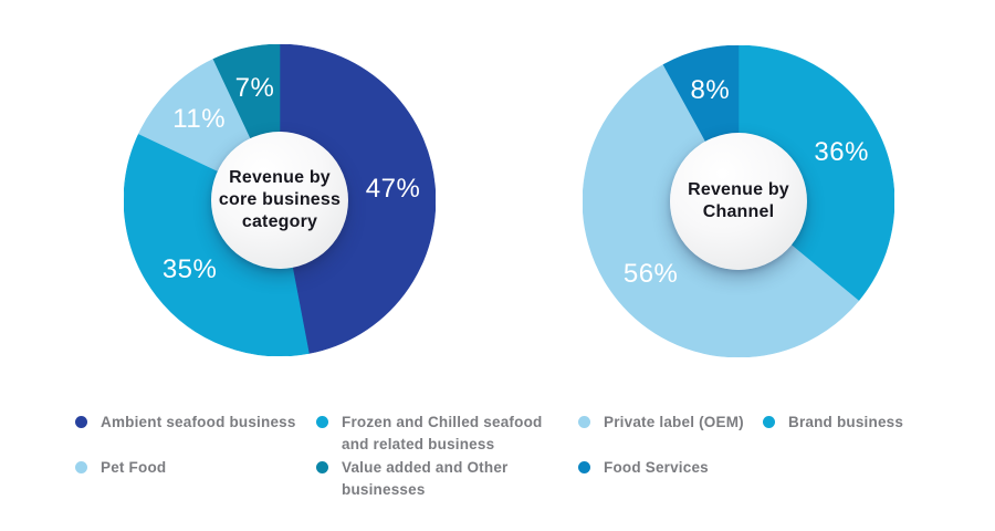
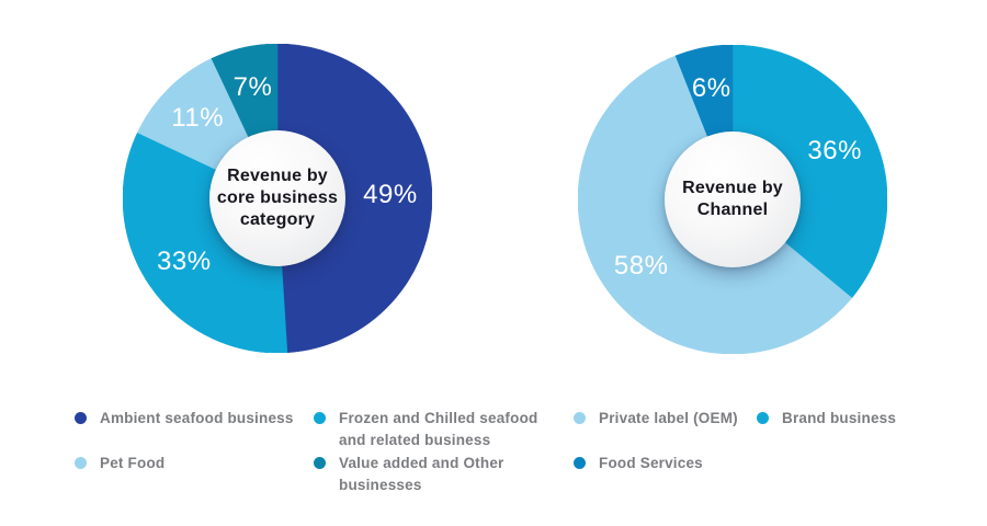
Revenue by core business category/Ambient seafood business: 47% -> 49%
Revenue by core business category/Frozen and Chilled seafood and related business: 35% -> 33%
Revenue by Channel/Private label (OEM): 56% -> 58%
Revenue by Channel/Food Services: 8% -> 6%
